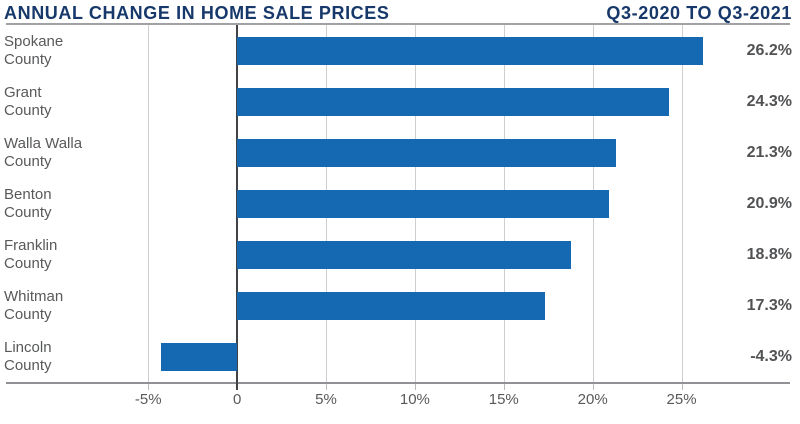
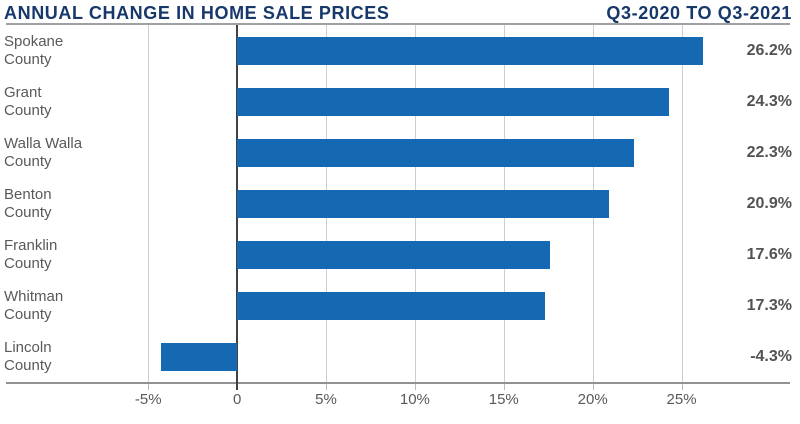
Walla Walla County: 21.3% -> 22.3%
Franklin County: 18.8% -> 17.6%
